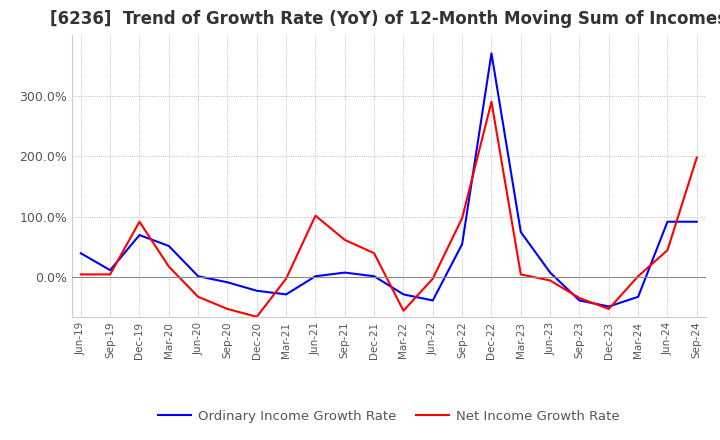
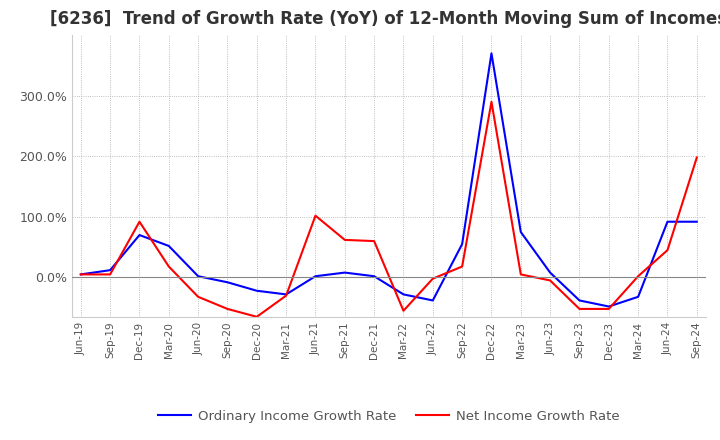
Ordinary Income Growth Rate/Jun-19: 40% -> 5%
Net Income Growth Rate/Mar-21: -2% -> -30%
Net Income Growth Rate/Dec-21: 40% -> 60%
Net Income Growth Rate/Sep-22: 98% -> 18%
Net Income Growth Rate/Sep-23: -34% -> -52%
